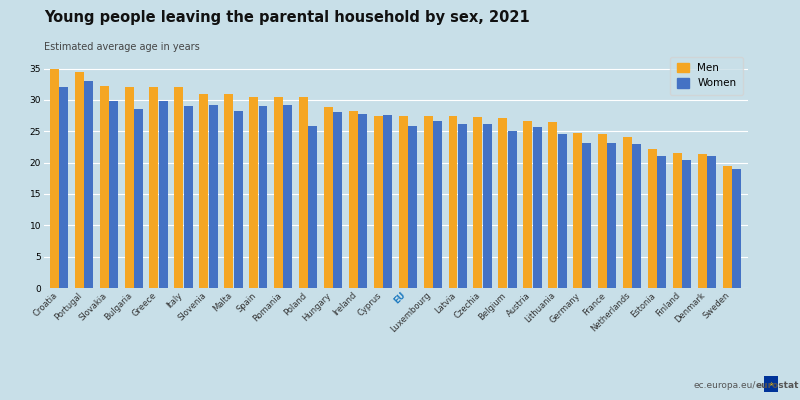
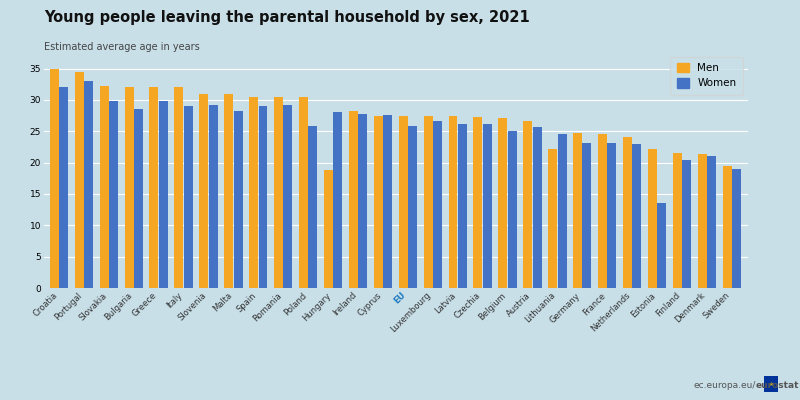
Men/Hungary: 28.8 -> 18.8
Men/Lithuania: 26.5 -> 22.2
Women/Estonia: 21.1 -> 13.6
